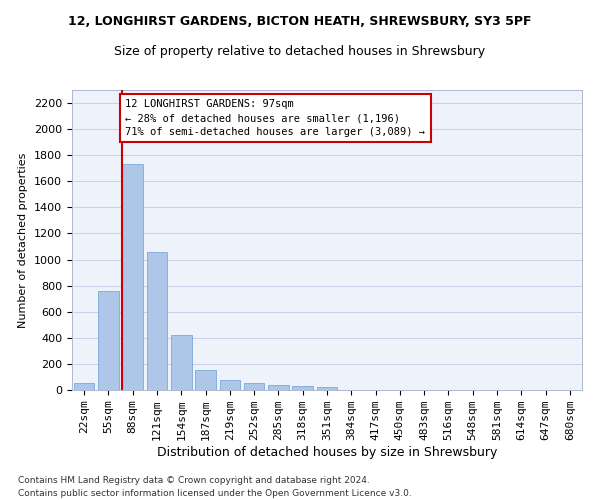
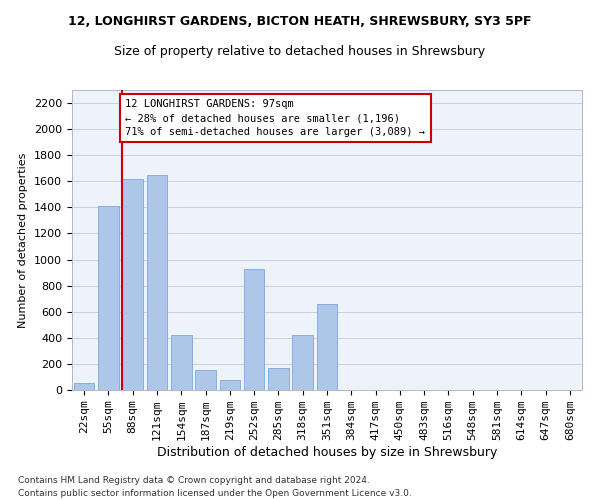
55sqm: 760 -> 1410
88sqm: 1730 -> 1620
121sqm: 1060 -> 1650
252sqm: 50 -> 930
285sqm: 40 -> 170
318sqm: 30 -> 420
351sqm: 20 -> 660
